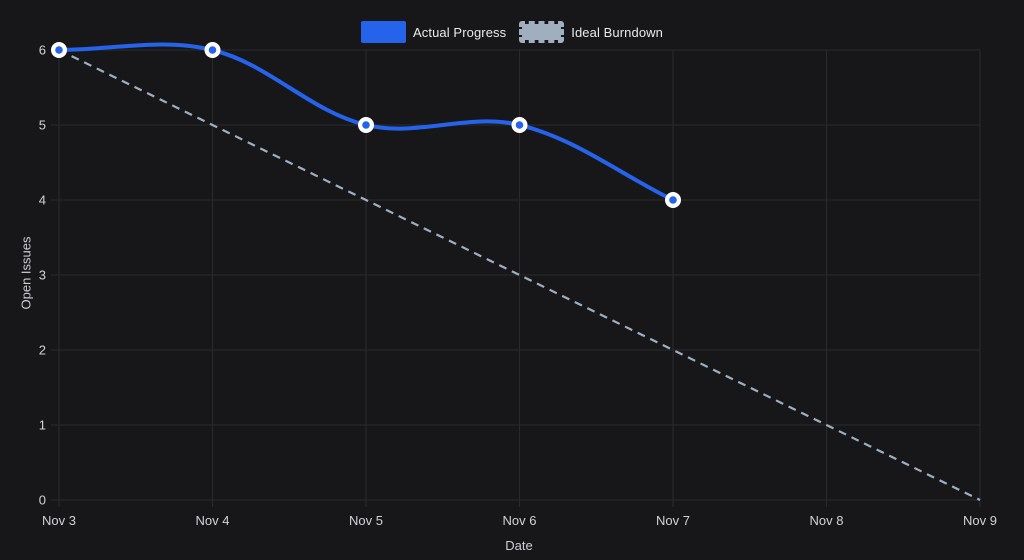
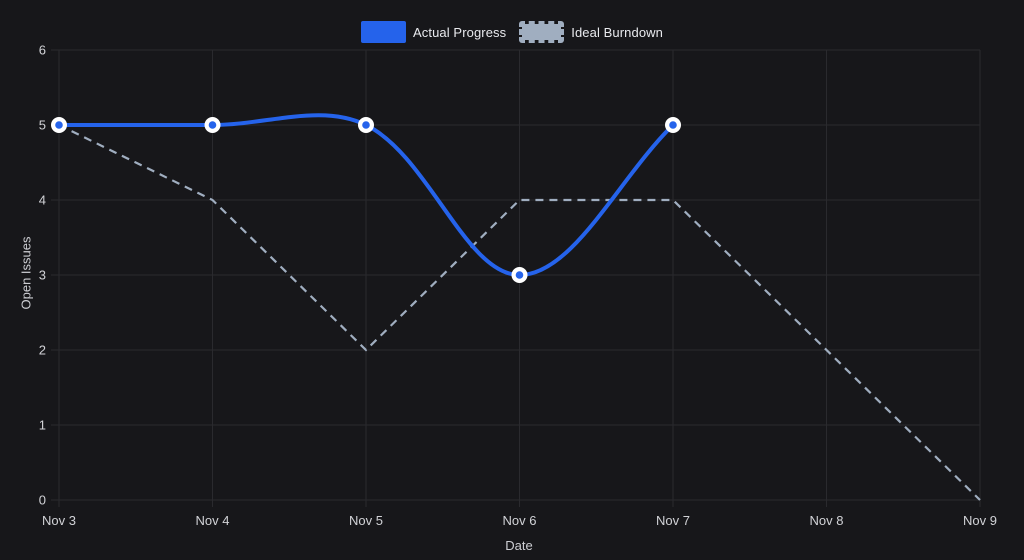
Actual Progress/Nov 3: 6 -> 5
Ideal Burndown/Nov 3: 6 -> 5
Actual Progress/Nov 4: 6 -> 5
Ideal Burndown/Nov 4: 5 -> 4
Ideal Burndown/Nov 5: 4 -> 2
Actual Progress/Nov 6: 5 -> 3
Ideal Burndown/Nov 6: 3 -> 4
Actual Progress/Nov 7: 4 -> 5
Ideal Burndown/Nov 7: 2 -> 4
Ideal Burndown/Nov 8: 1 -> 2
